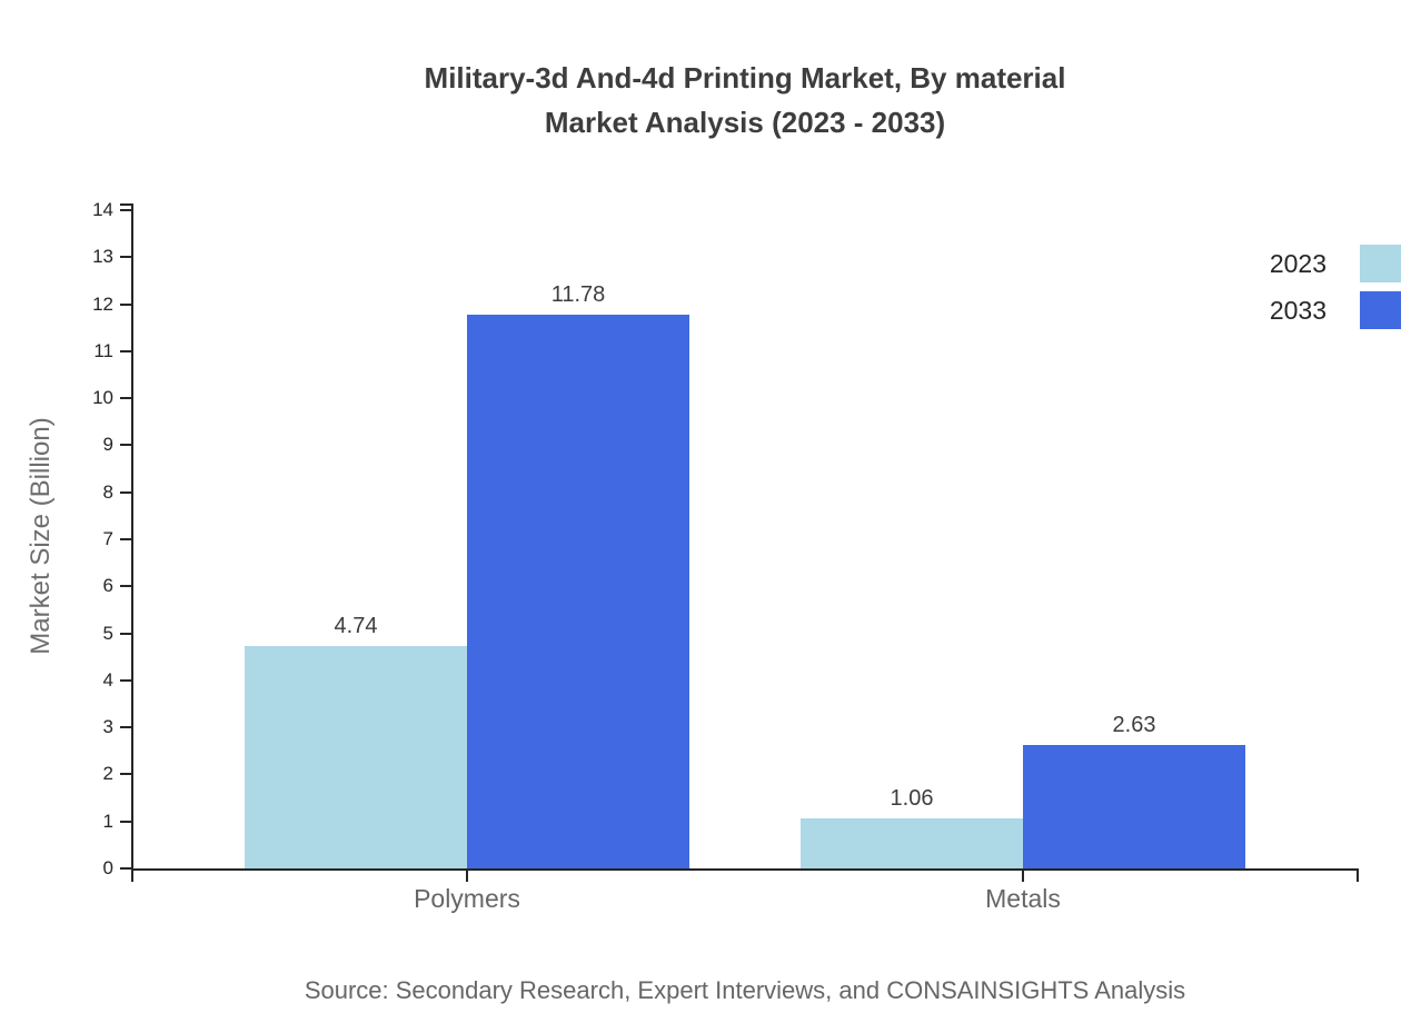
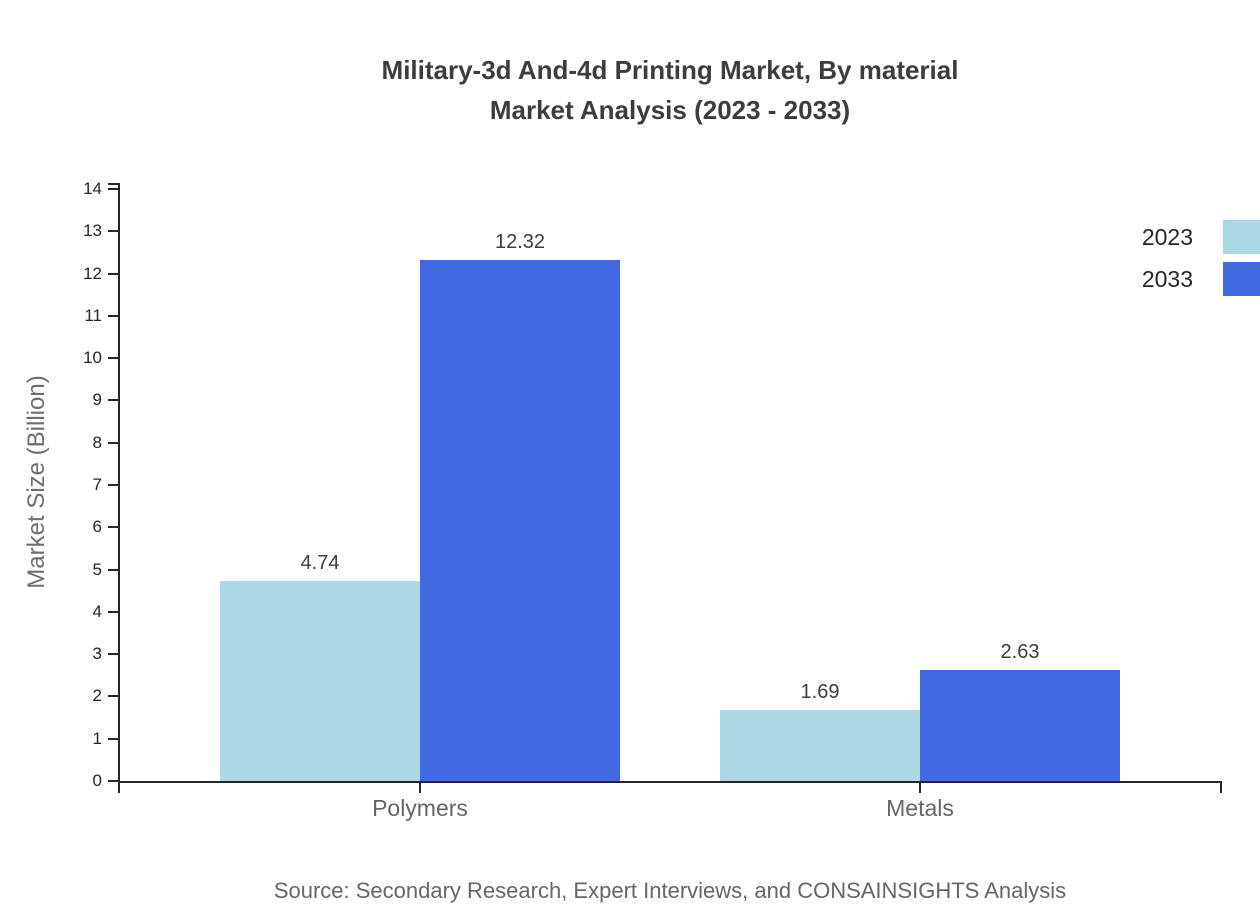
2033/Polymers: 11.78 -> 12.32
2023/Metals: 1.06 -> 1.69
